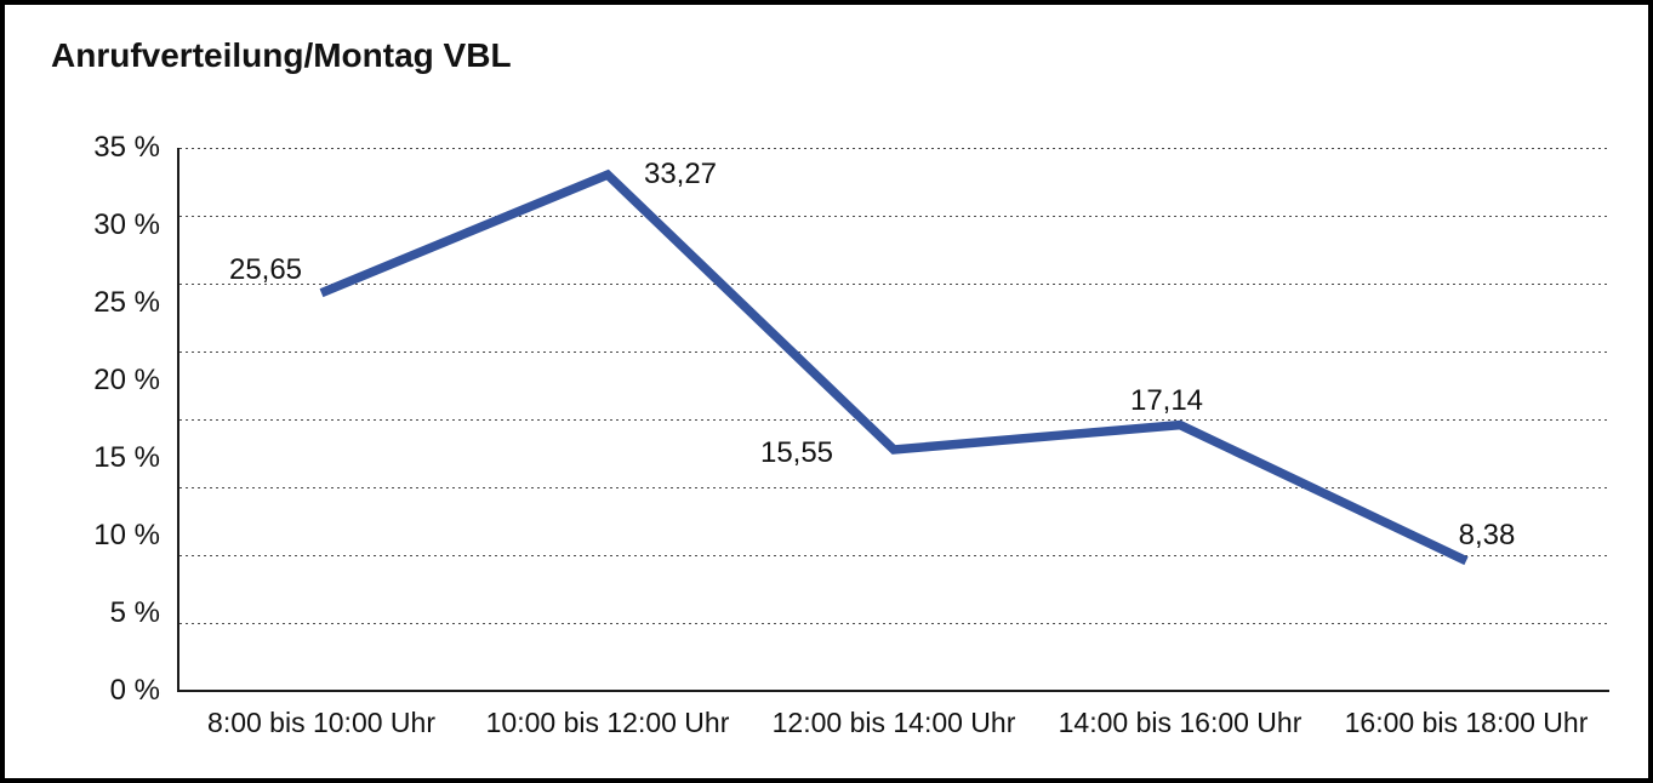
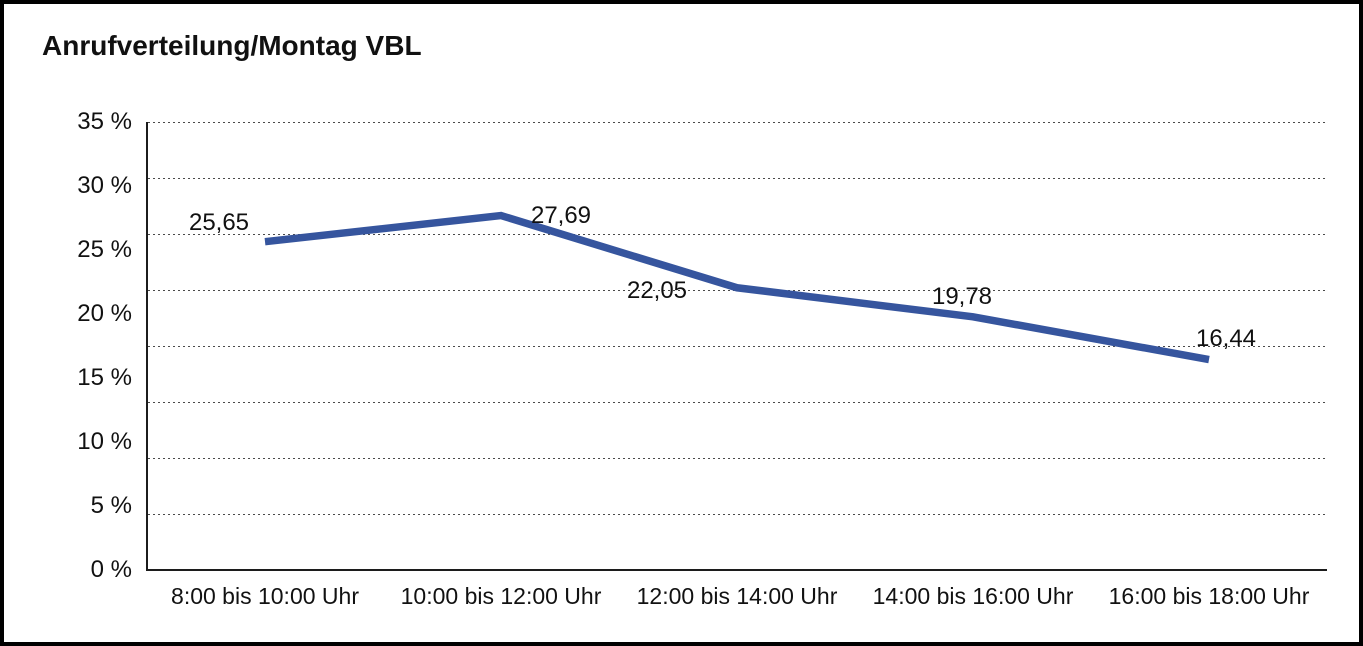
10:00 bis 12:00 Uhr: 33,27 -> 27,69
12:00 bis 14:00 Uhr: 15,55 -> 22,05
14:00 bis 16:00 Uhr: 17,14 -> 19,78
16:00 bis 18:00 Uhr: 8,38 -> 16,44
